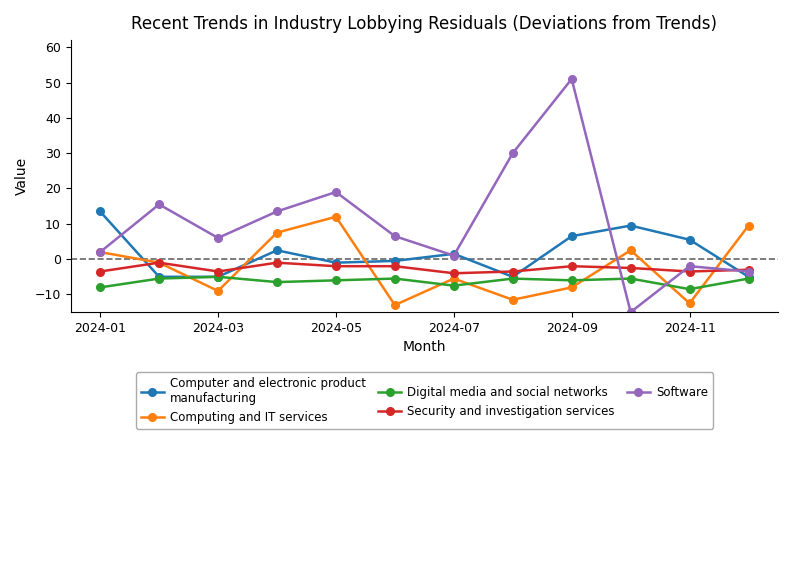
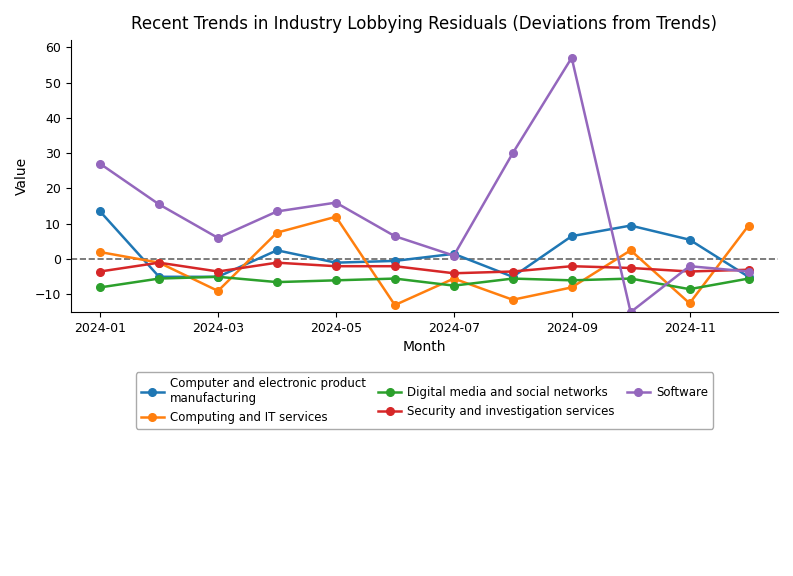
Software/2024-01: 2.0 -> 27.0
Software/2024-05: 19.0 -> 16.0
Software/2024-09: 51.0 -> 57.0
